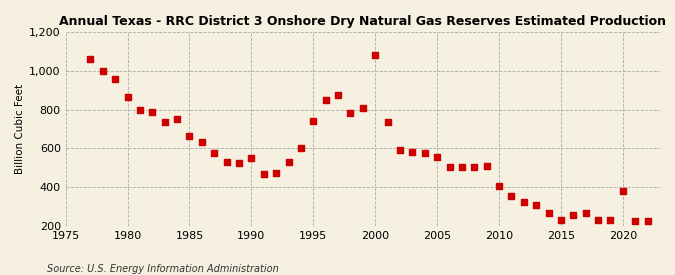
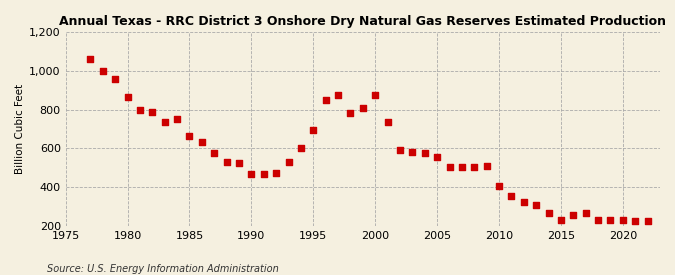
1990: 550 -> 470
1995: 740 -> 700
2000: 1,080 -> 880
2020: 380 -> 230
